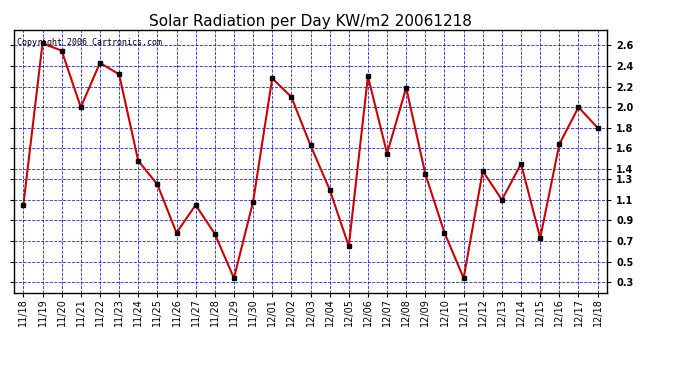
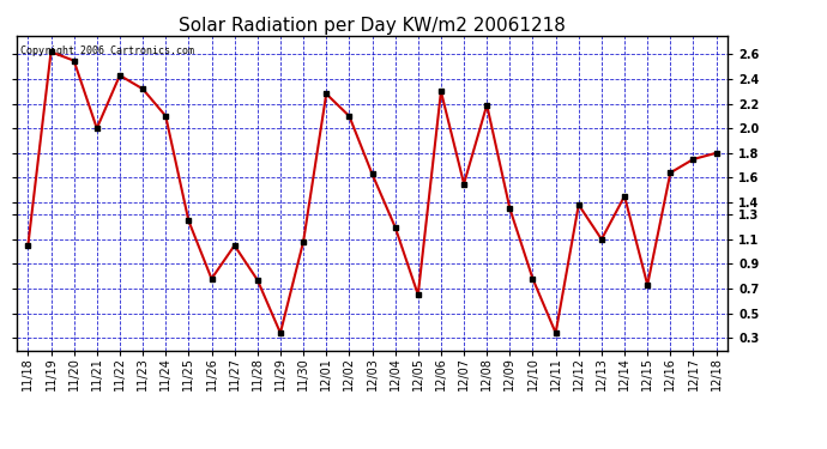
11/24: 1.48 -> 2.10
12/17: 2.00 -> 1.75
